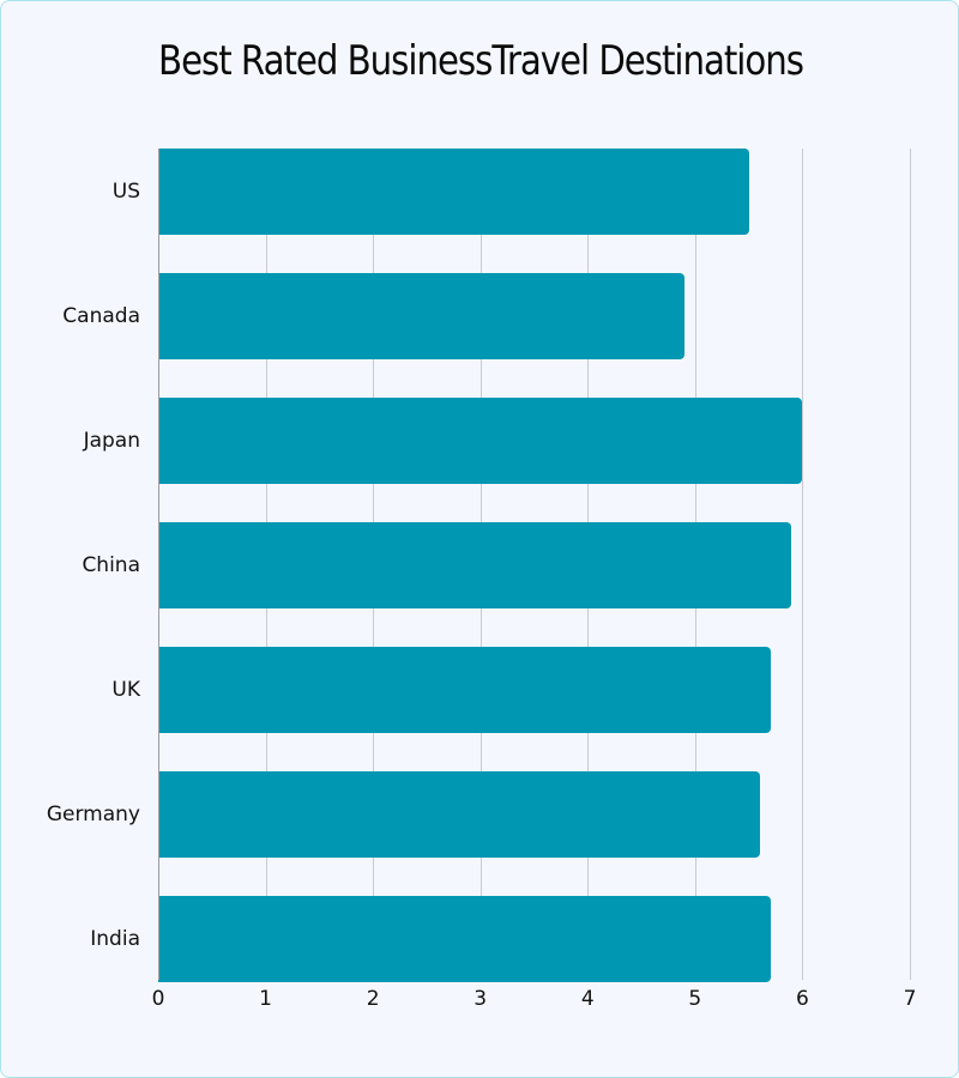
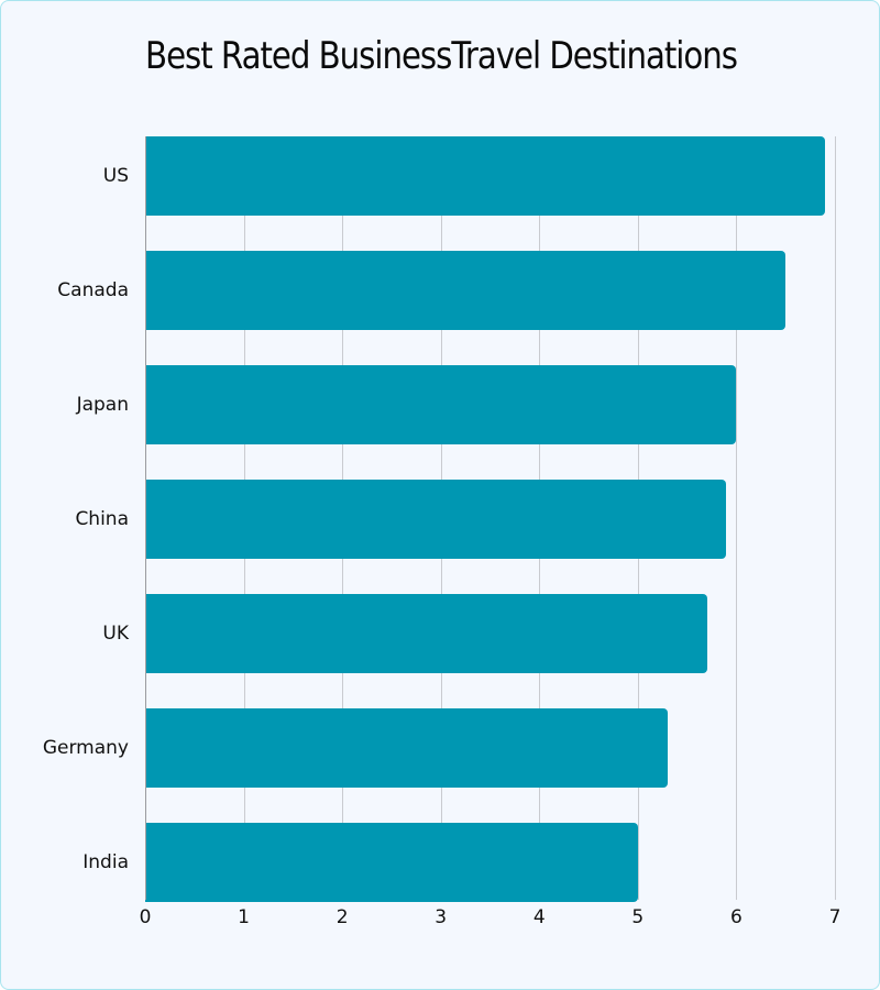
US: 5.5 -> 6.9
Canada: 4.9 -> 6.5
Germany: 5.6 -> 5.3
India: 5.7 -> 5.0
